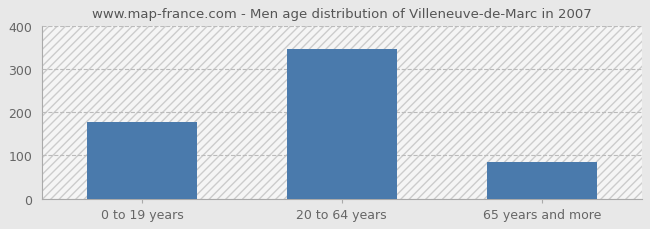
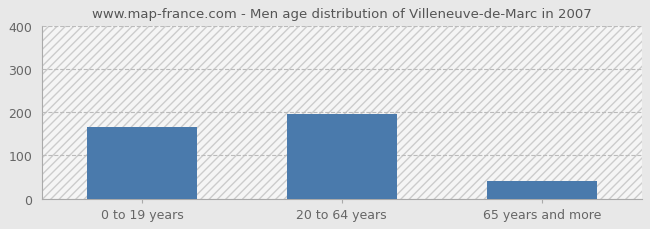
0 to 19 years: 178 -> 165
20 to 64 years: 345 -> 195
65 years and more: 85 -> 40
